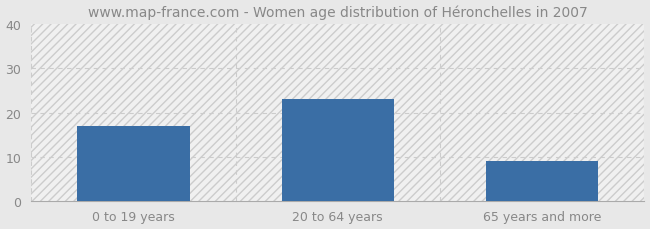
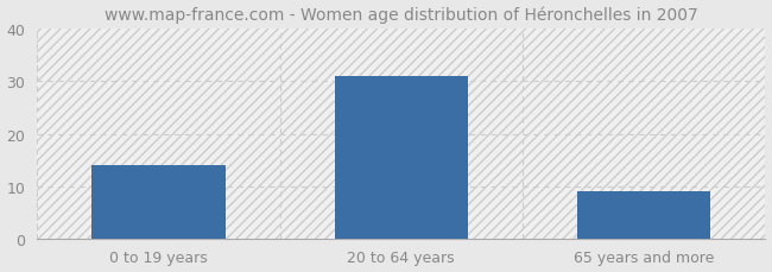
0 to 19 years: 17 -> 14
20 to 64 years: 23 -> 31
